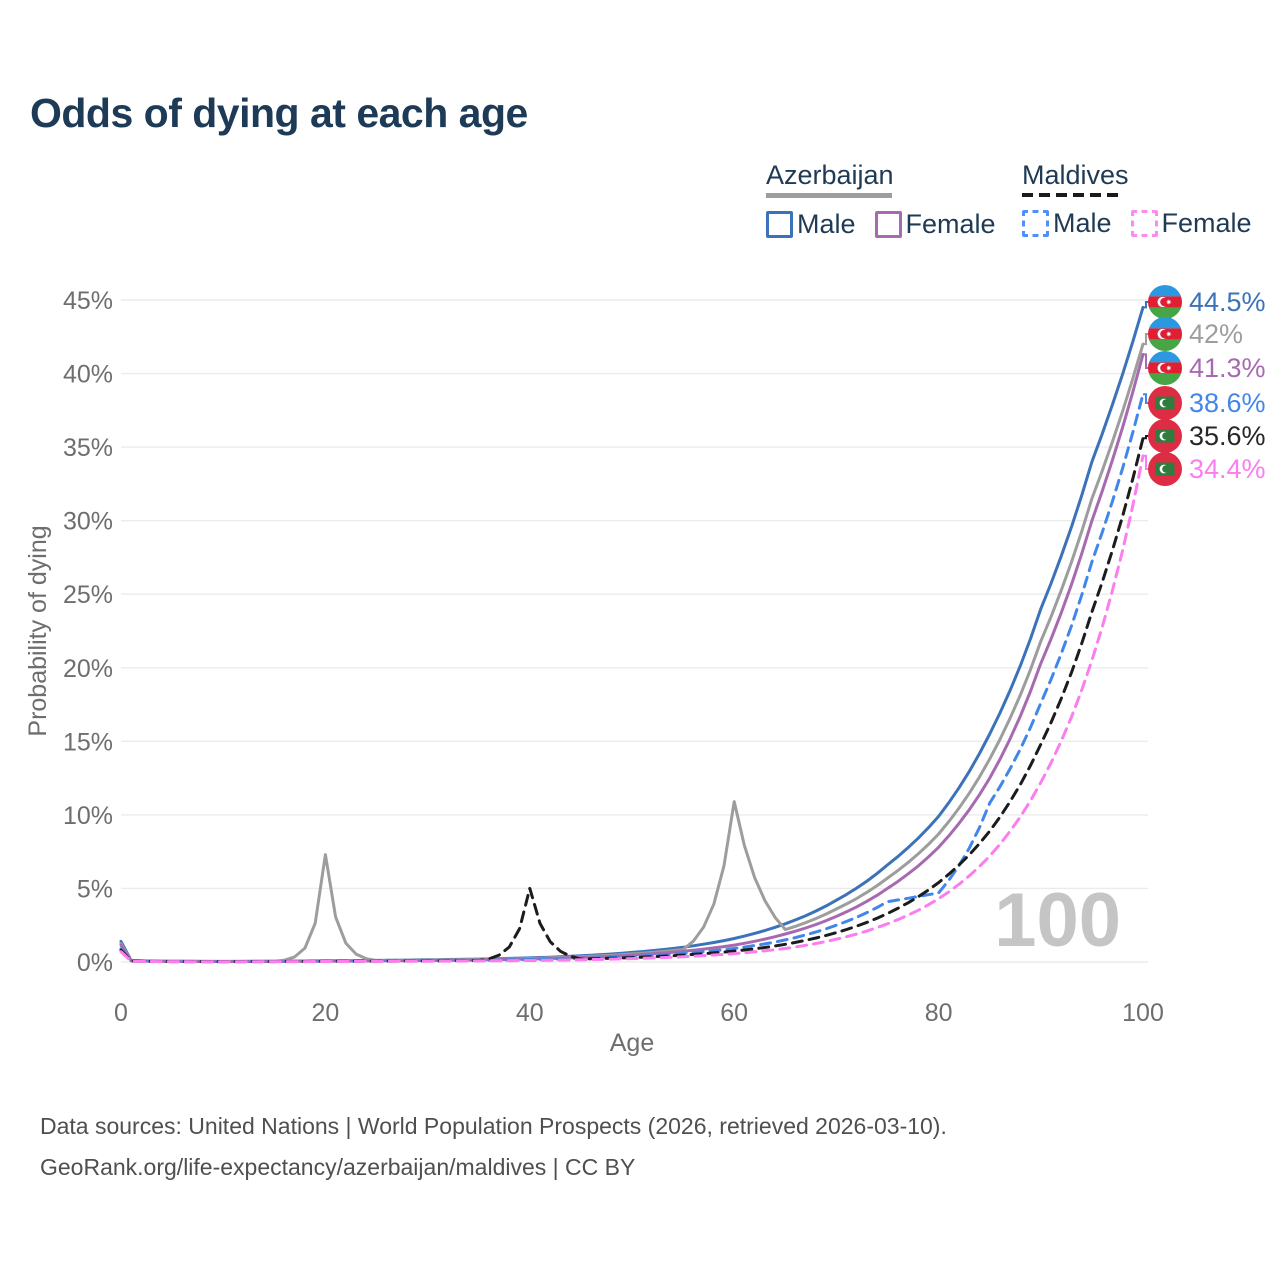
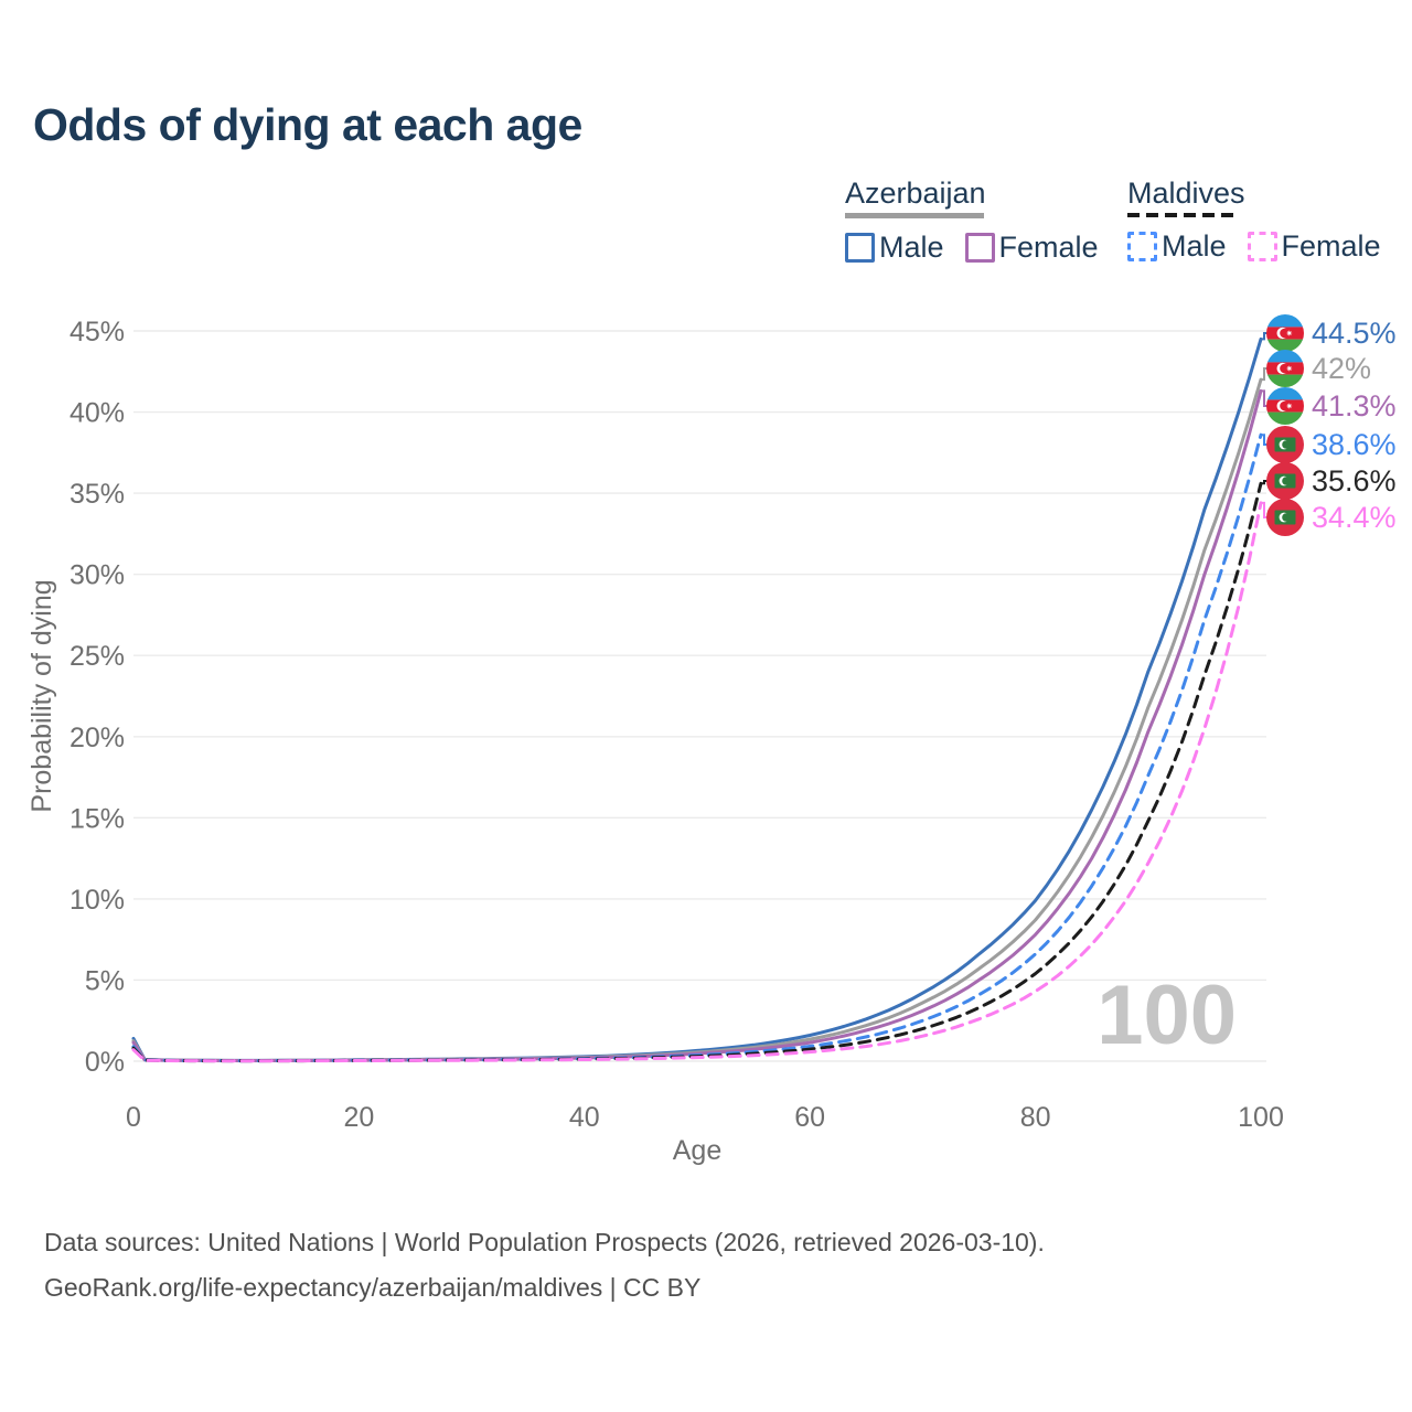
Azerbaijan/20: 7.3% -> 0.1%
Maldives/40: 5.0% -> 0.1%
Azerbaijan/60: 10.9% -> 1.4%
Maldives Male/80: 4.7% -> 6.6%
